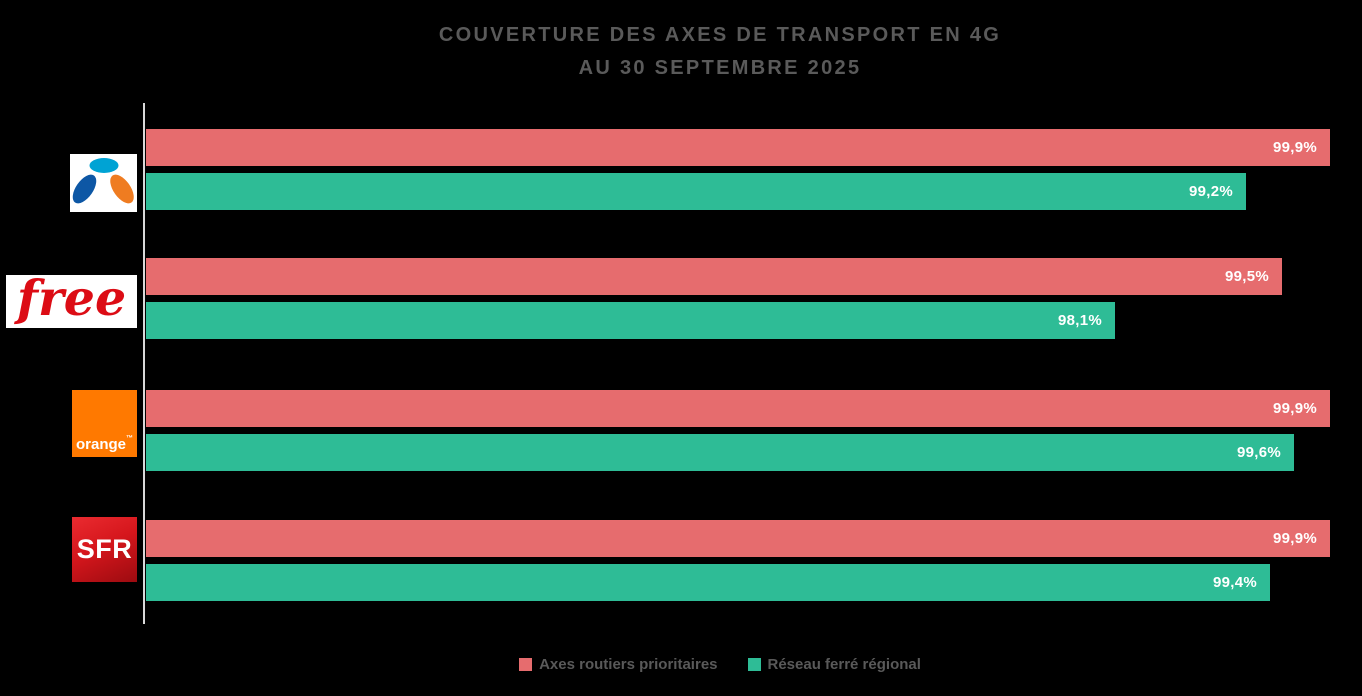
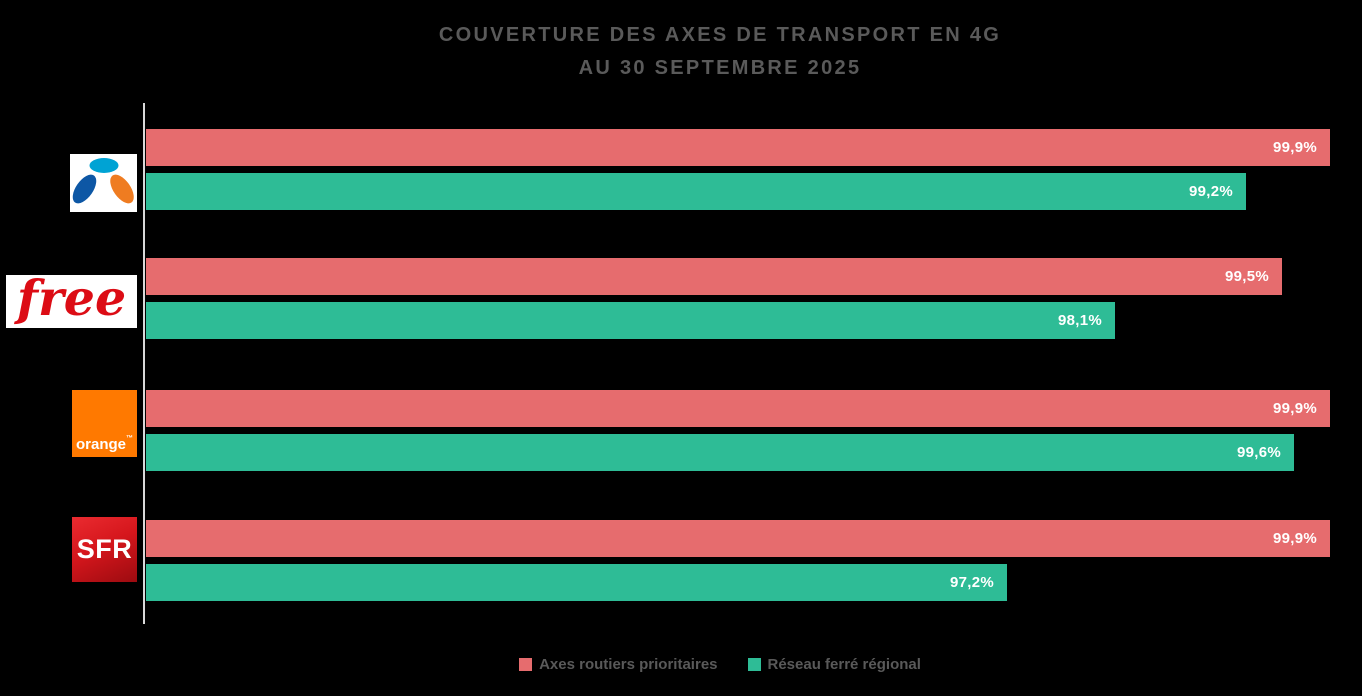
Réseau ferré régional/SFR: 99,4% -> 97,2%
